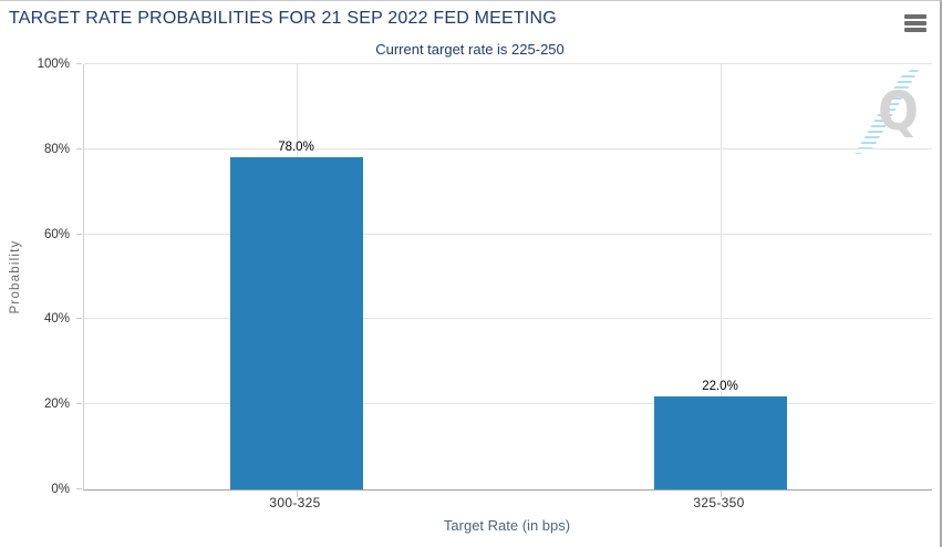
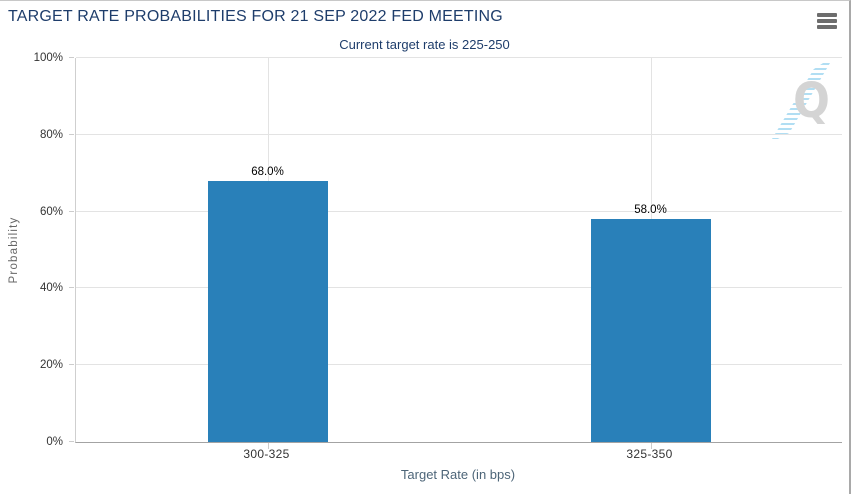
300-325: 78.0% -> 68.0%
325-350: 22.0% -> 58.0%
